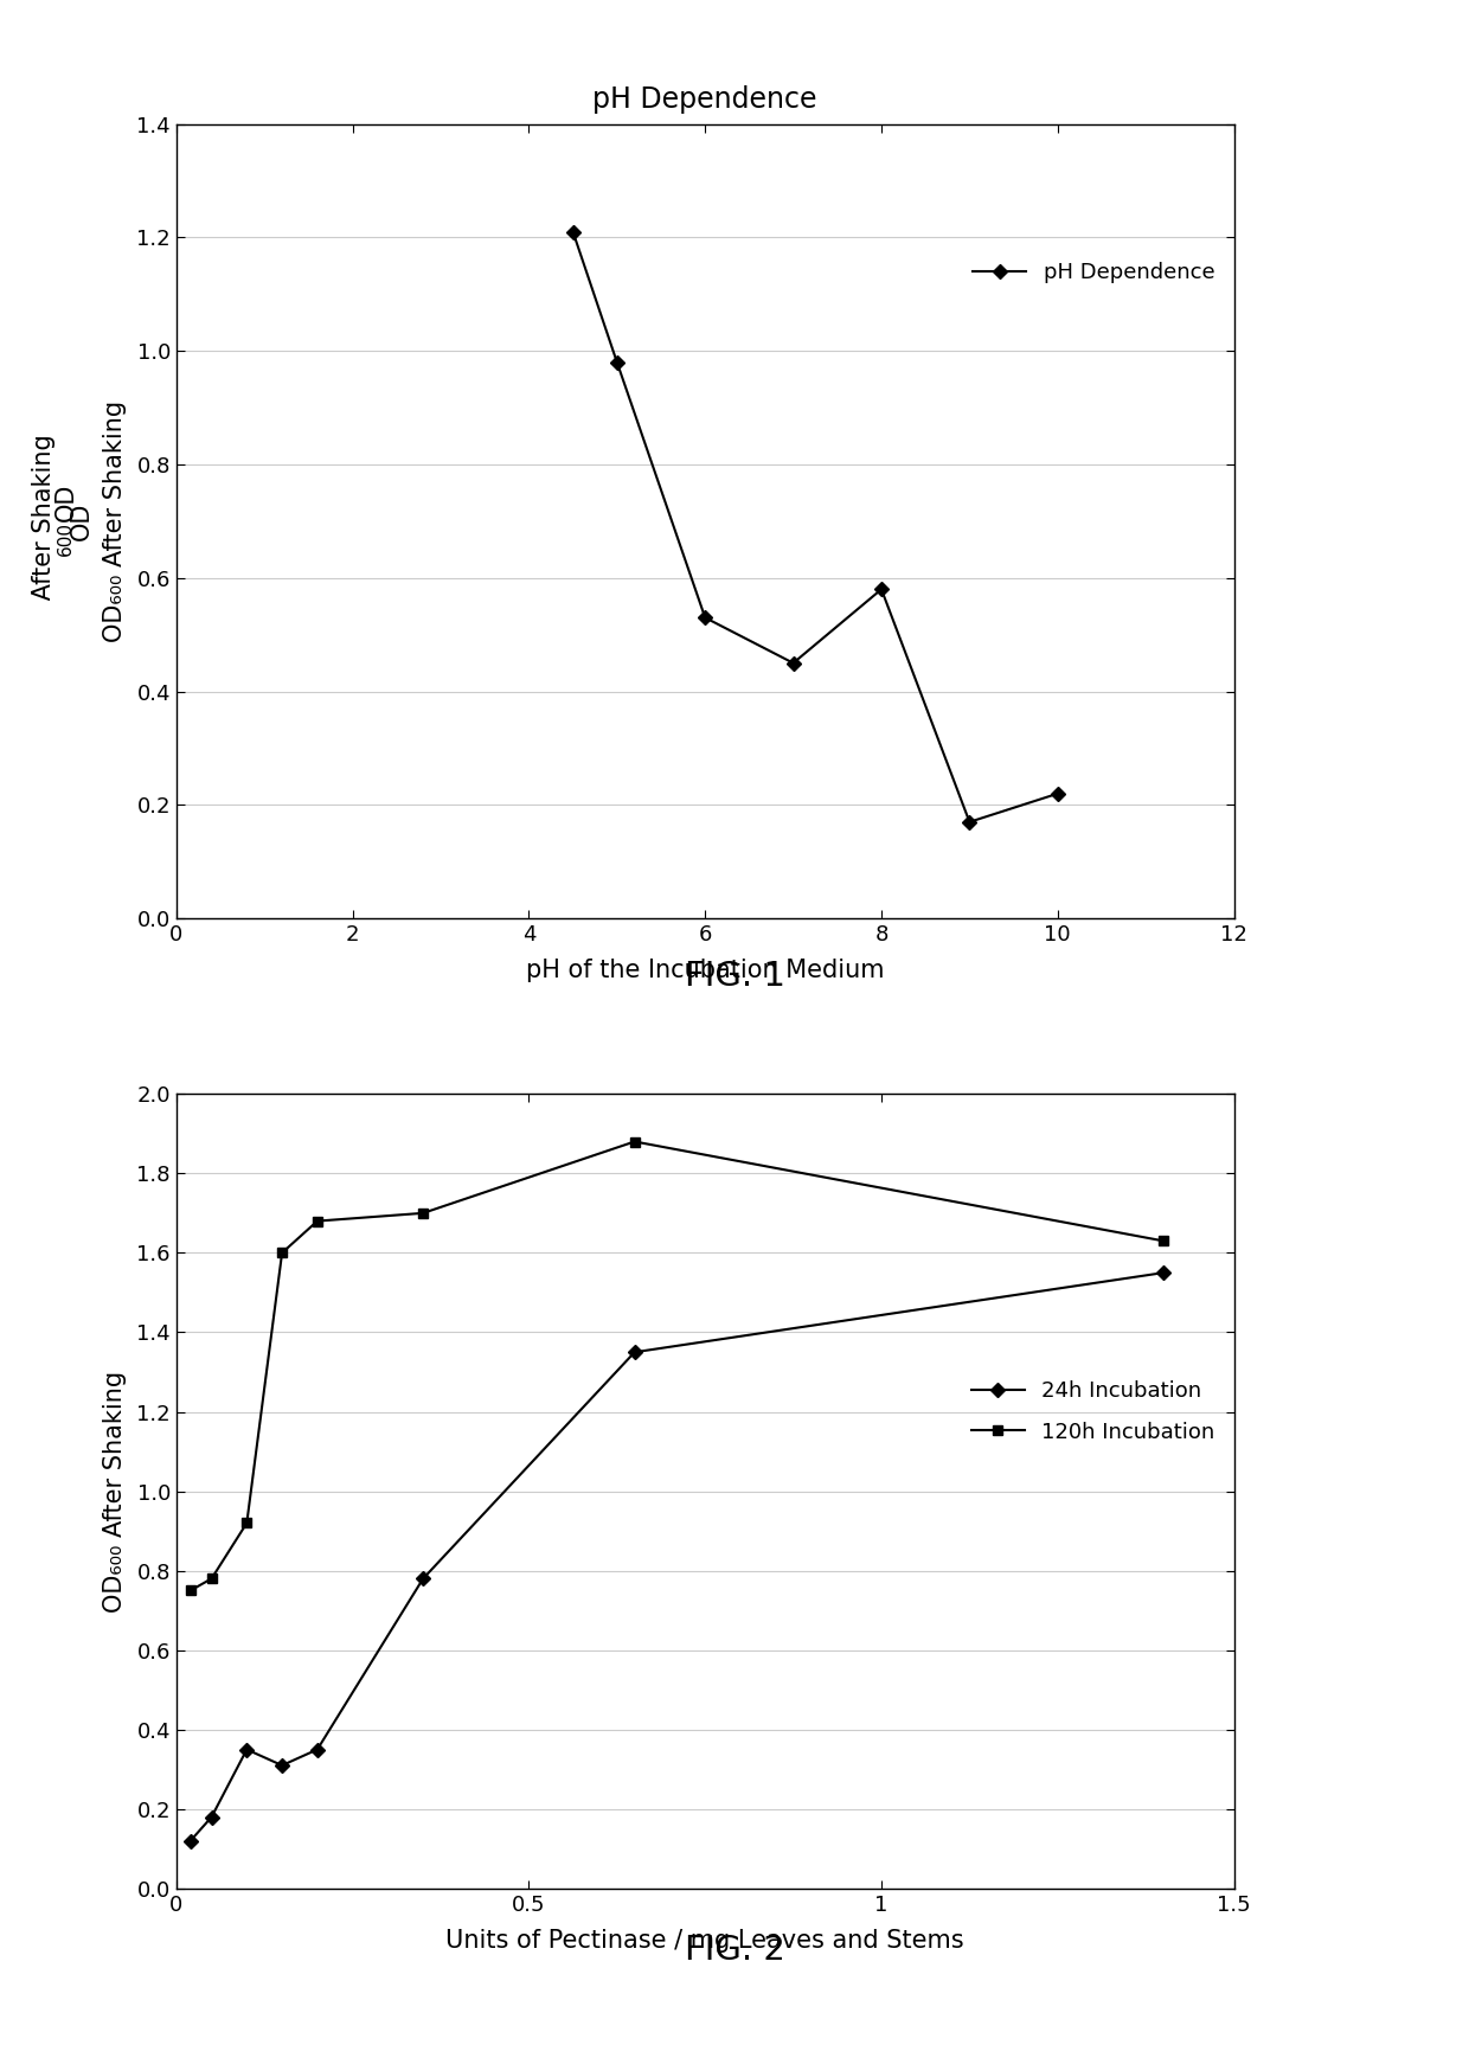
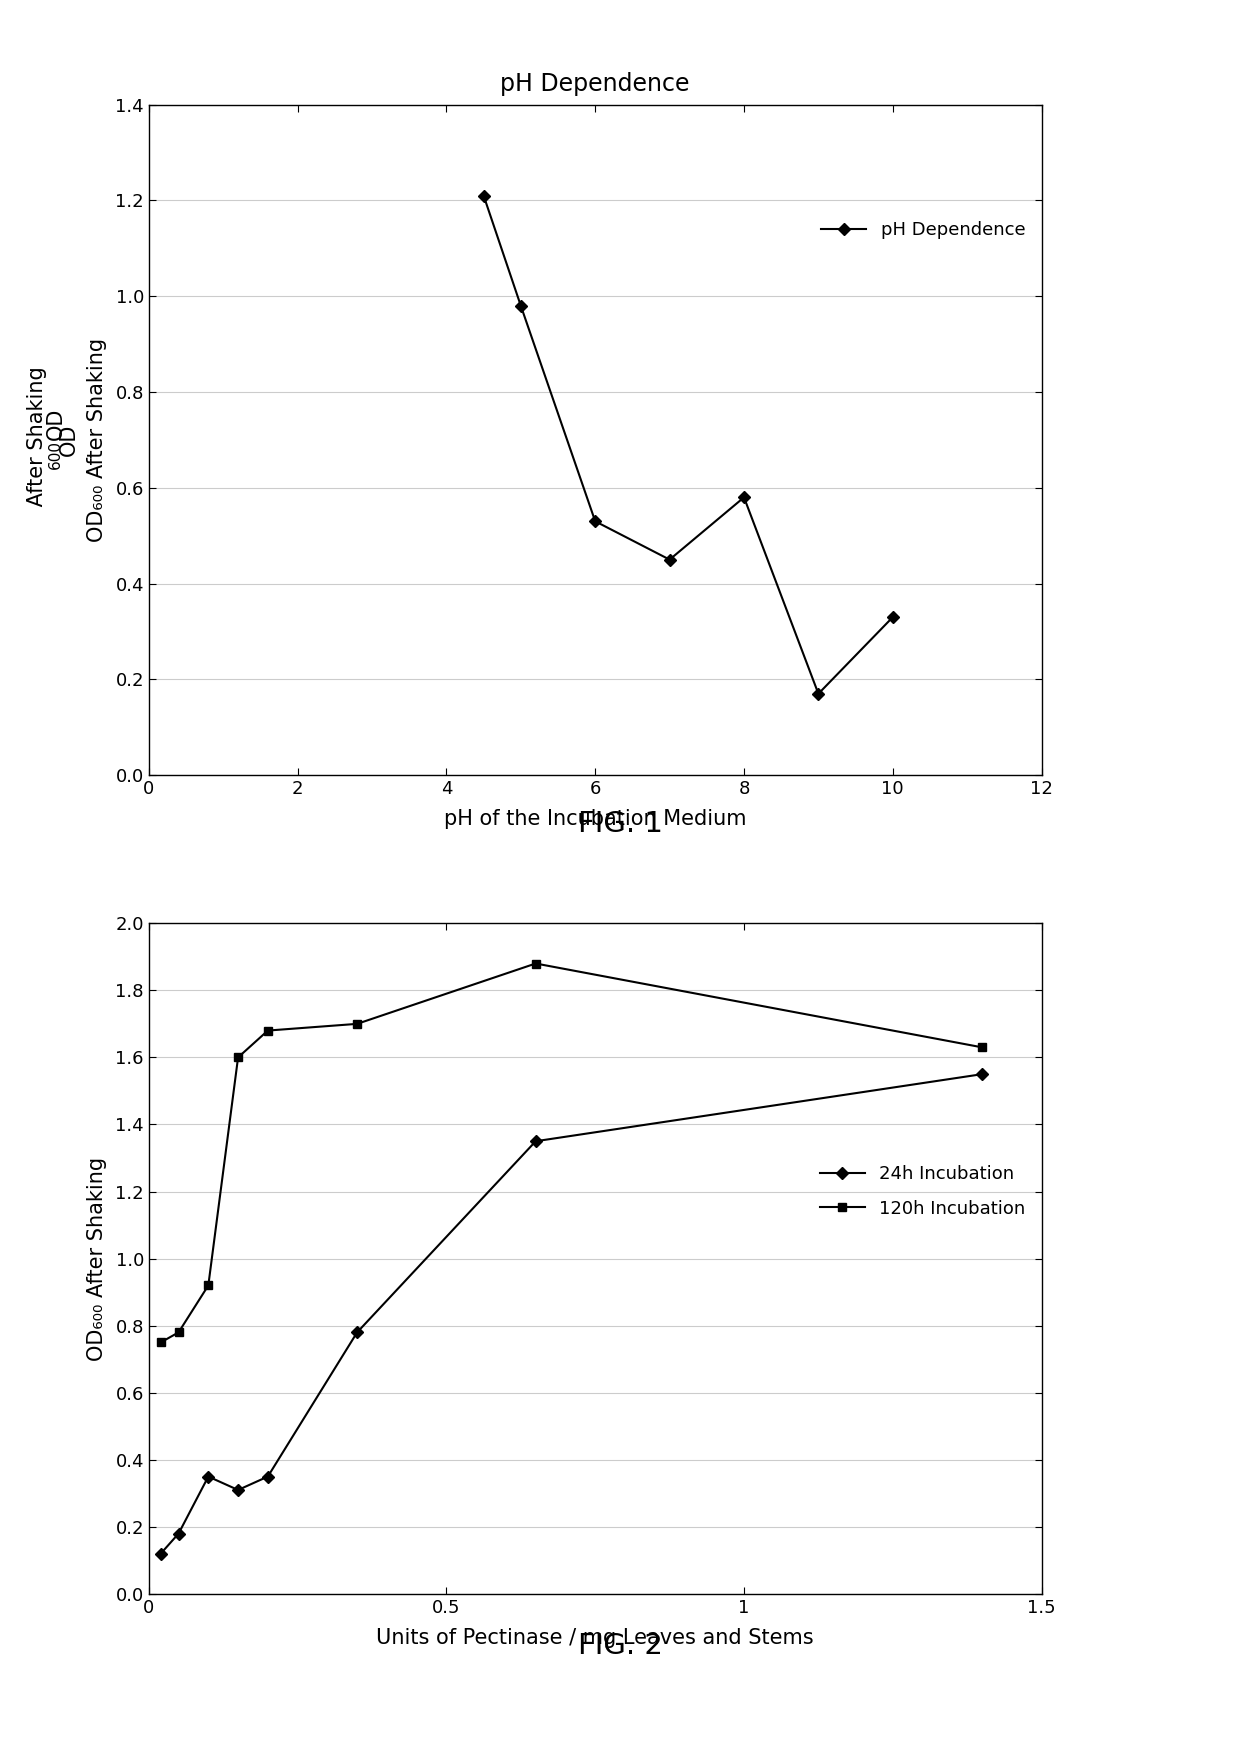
pH Dependence/10: 0.22 -> 0.33
